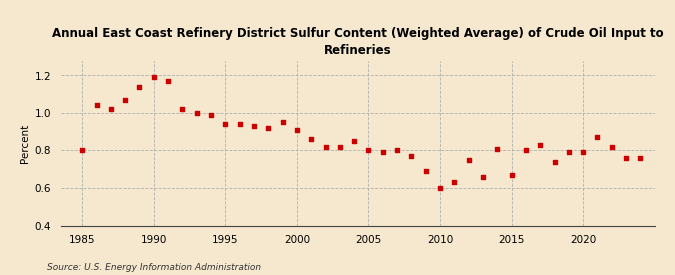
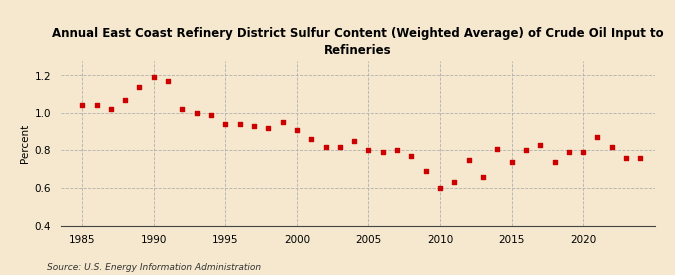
1985: 0.80 -> 1.04
2015: 0.67 -> 0.74
